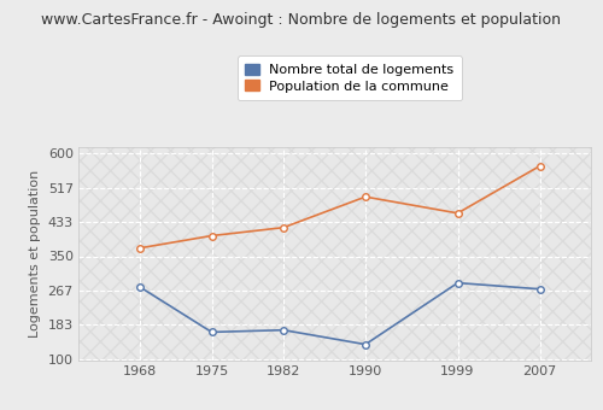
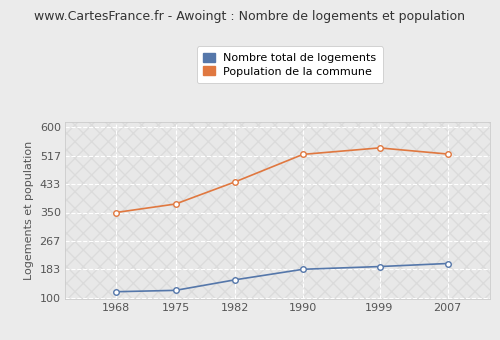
Nombre total de logements/1968: 275 -> 117
Population de la commune/1968: 370 -> 350
Nombre total de logements/1975: 165 -> 121
Population de la commune/1975: 400 -> 375
Nombre total de logements/1982: 170 -> 152
Population de la commune/1982: 420 -> 440
Nombre total de logements/1990: 135 -> 183
Population de la commune/1990: 495 -> 521
Nombre total de logements/1999: 285 -> 191
Population de la commune/1999: 455 -> 540
Nombre total de logements/2007: 270 -> 200
Population de la commune/2007: 570 -> 522
